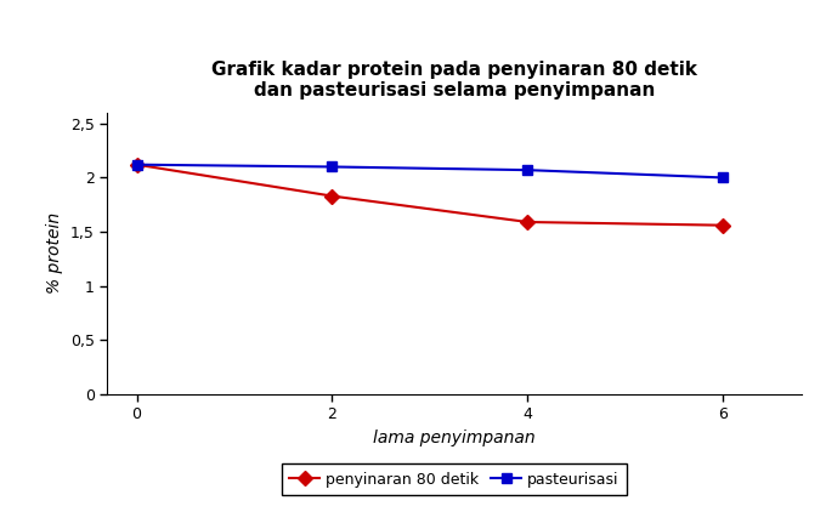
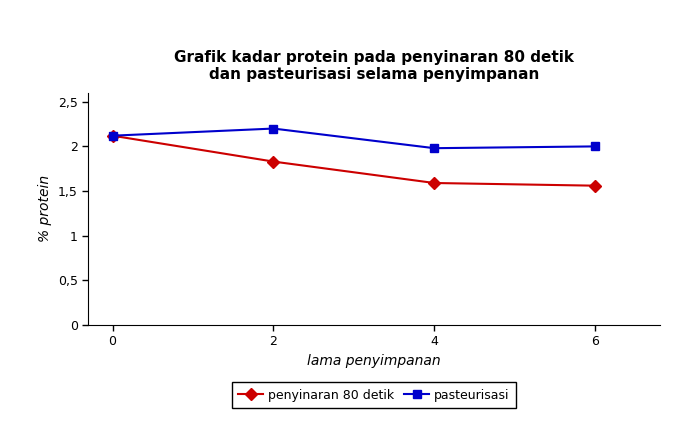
pasteurisasi/2: 2,10 -> 2,20
pasteurisasi/4: 2,07 -> 1,98
